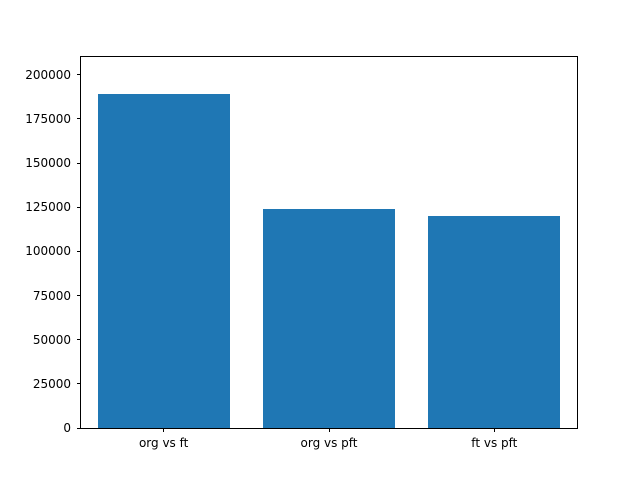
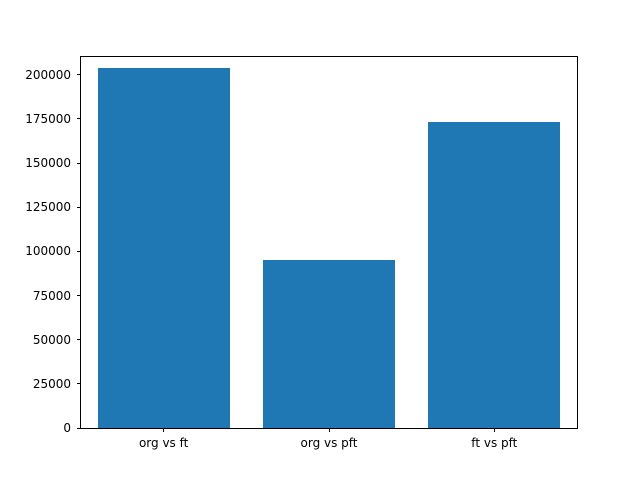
org vs ft: 189000 -> 204000
org vs pft: 124000 -> 95000
ft vs pft: 120000 -> 173000
